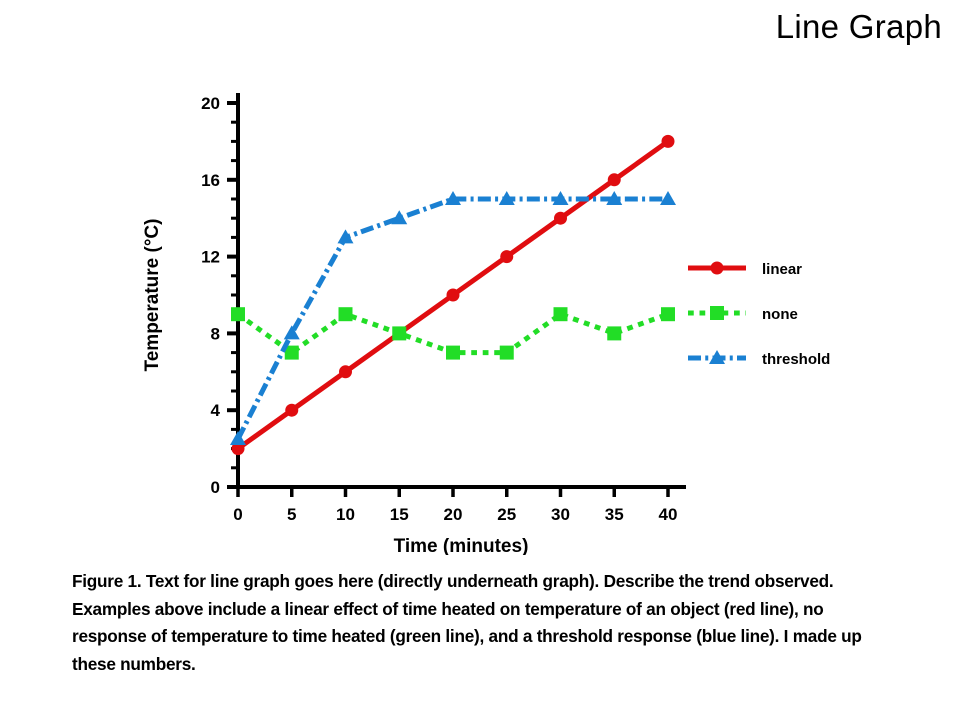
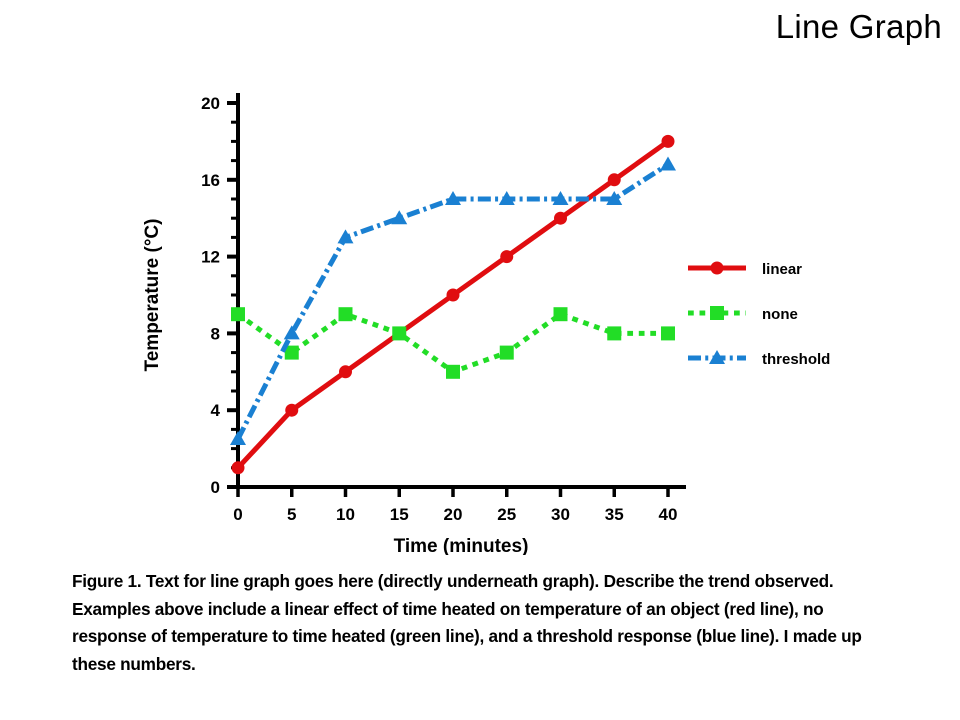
linear/0: 2 -> 1
none/20: 7 -> 6
none/40: 9 -> 8
threshold/40: 15.0 -> 16.8
